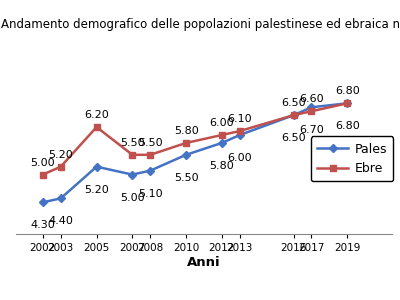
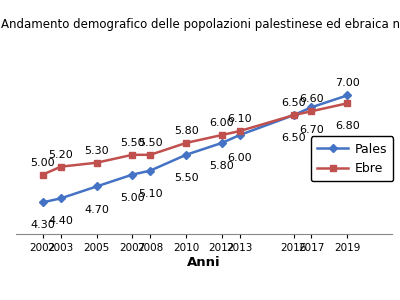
Pales/2005: 5.20 -> 4.70
Ebre/2005: 6.20 -> 5.30
Pales/2019: 6.80 -> 7.00
